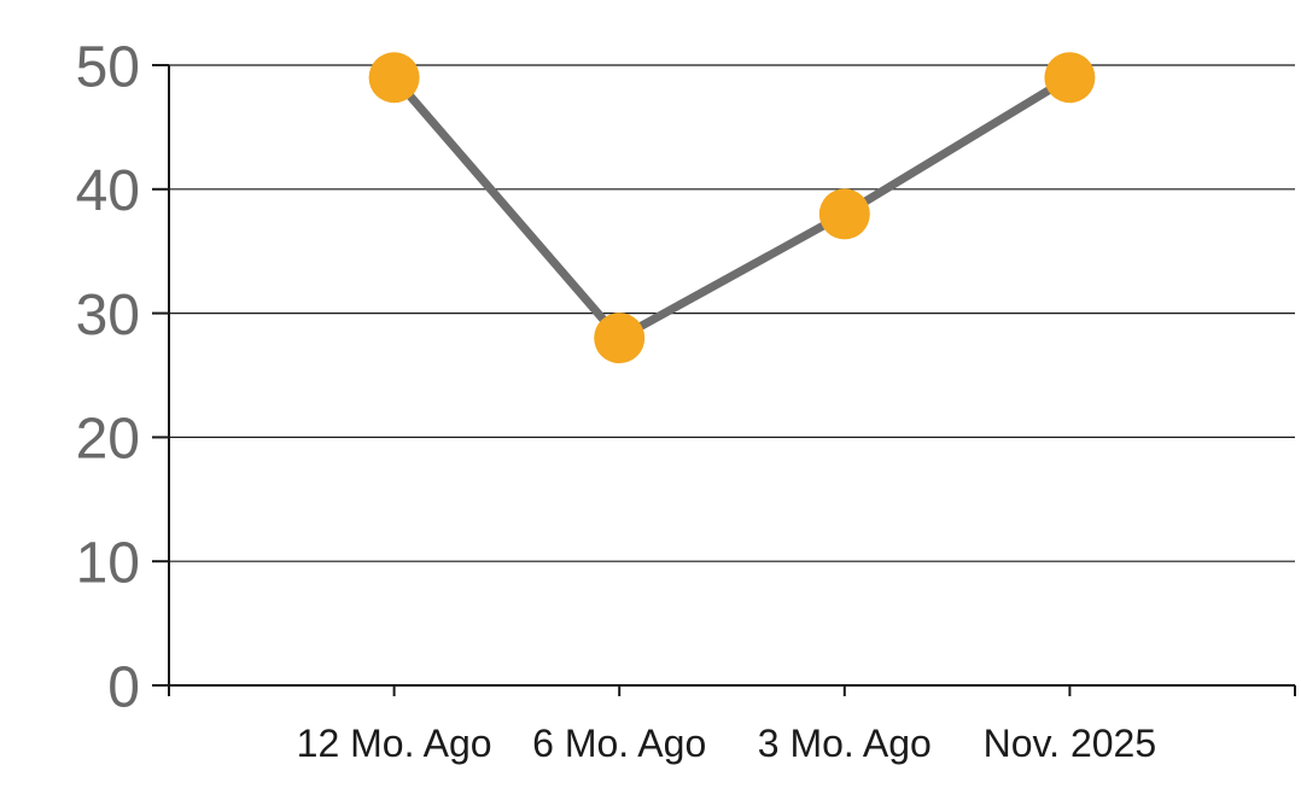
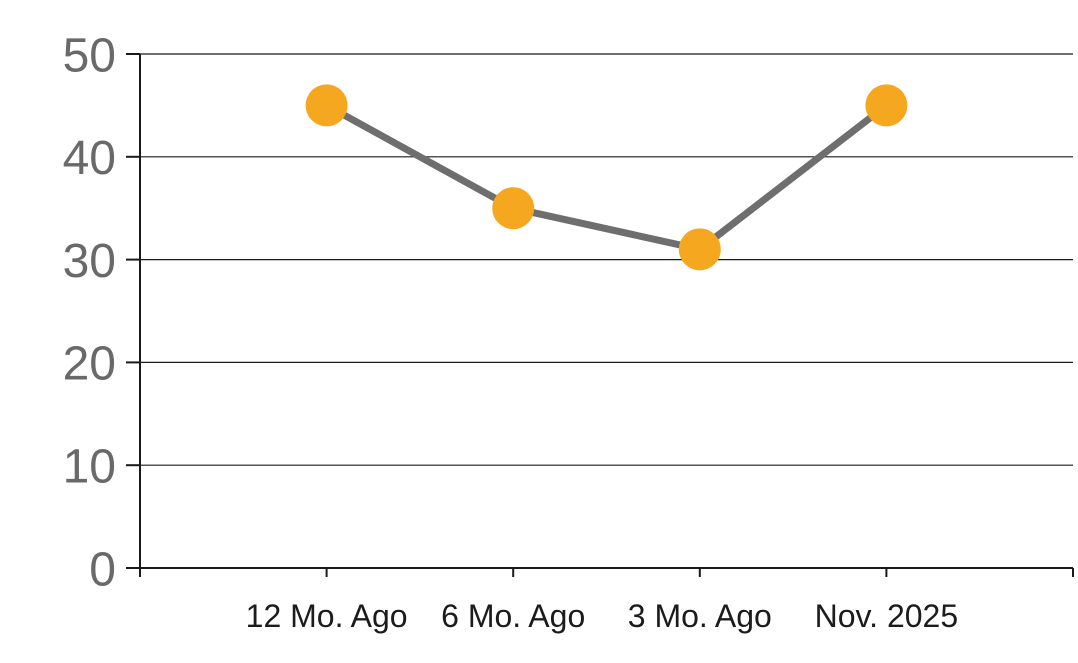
12 Mo. Ago: 49 -> 45
6 Mo. Ago: 28 -> 35
3 Mo. Ago: 38 -> 31
Nov. 2025: 49 -> 45
